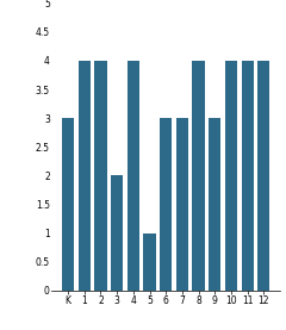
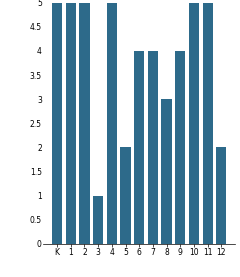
K: 3 -> 5
1: 4 -> 5
2: 4 -> 5
3: 2 -> 1
4: 4 -> 5
5: 1 -> 2
6: 3 -> 4
7: 3 -> 4
8: 4 -> 3
9: 3 -> 4
10: 4 -> 5
11: 4 -> 5
12: 4 -> 2
